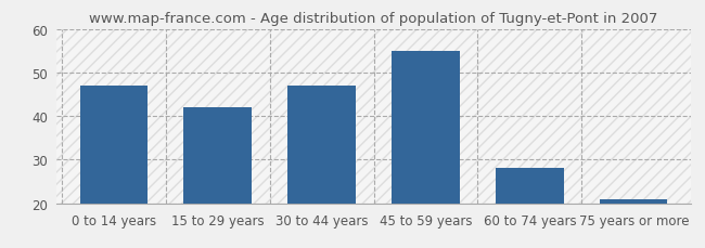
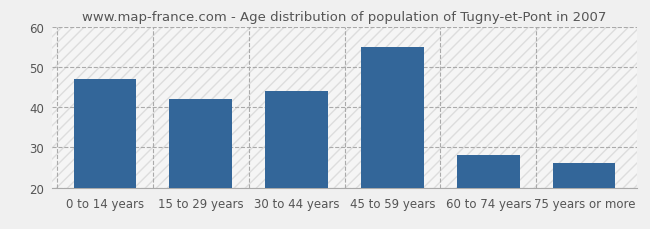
30 to 44 years: 47 -> 44
75 years or more: 21 -> 26
